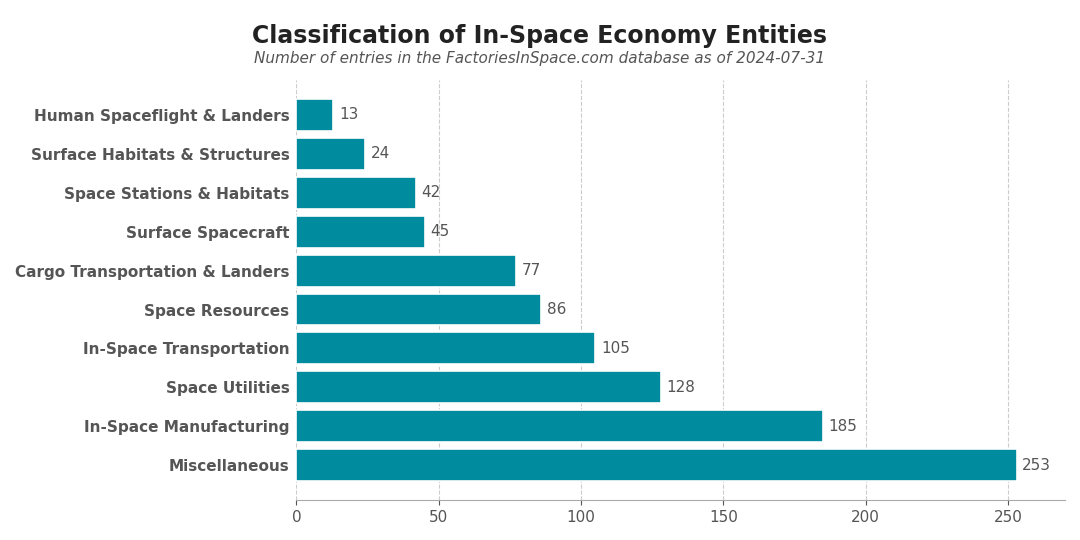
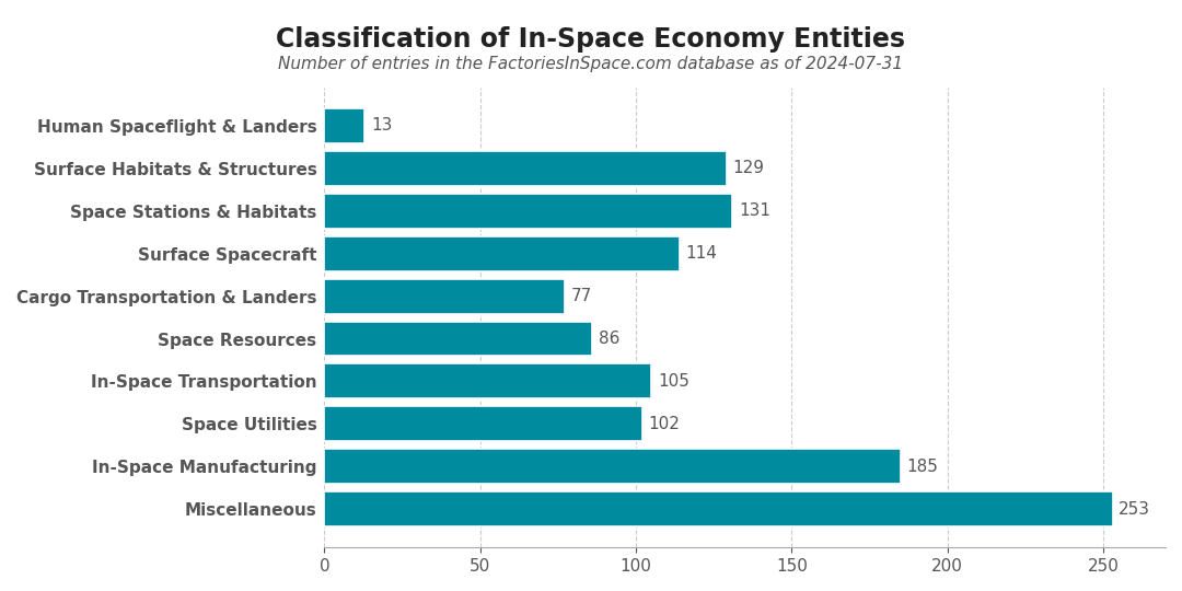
Surface Habitats & Structures: 24 -> 129
Space Stations & Habitats: 42 -> 131
Surface Spacecraft: 45 -> 114
Space Utilities: 128 -> 102
